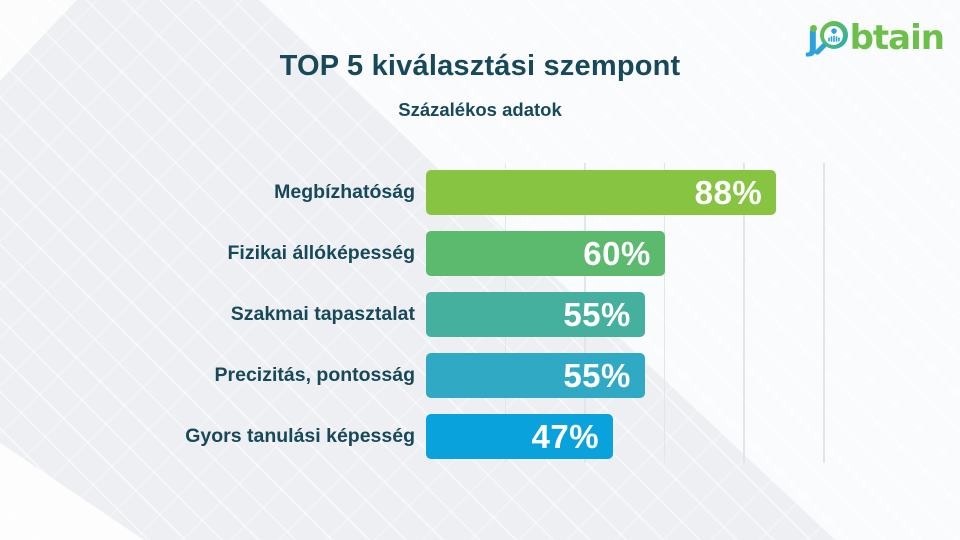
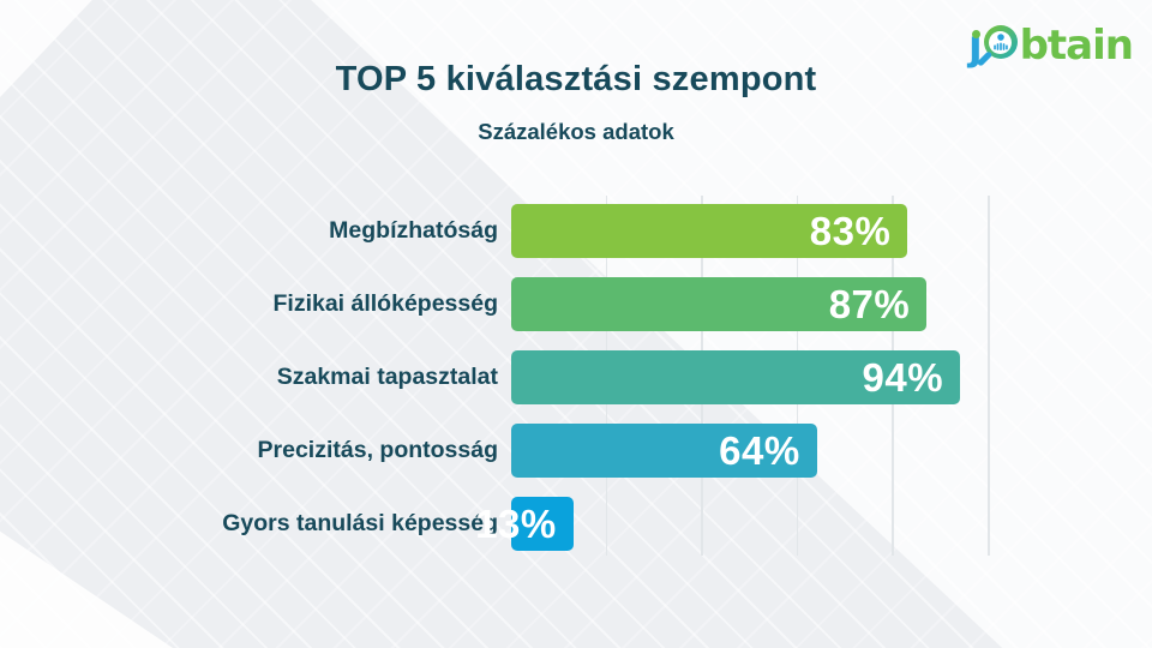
Megbízhatóság: 88% -> 83%
Fizikai állóképesség: 60% -> 87%
Szakmai tapasztalat: 55% -> 94%
Precizitás, pontosság: 55% -> 64%
Gyors tanulási képesség: 47% -> 13%
